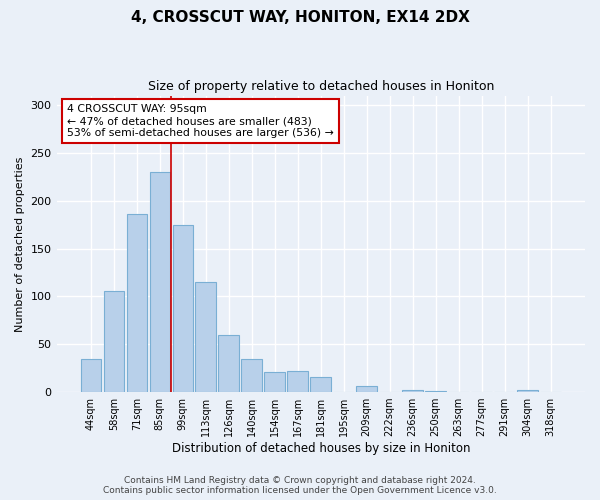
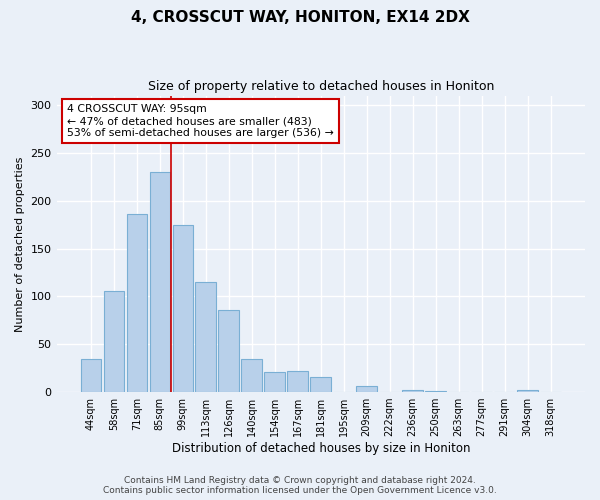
126sqm: 60 -> 86
